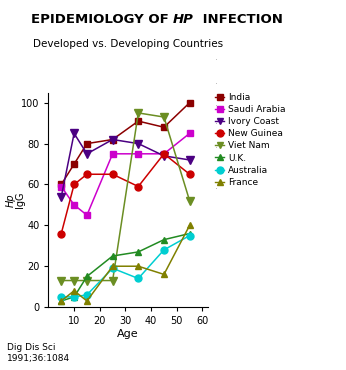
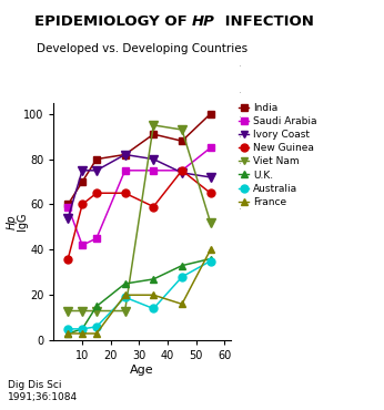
Saudi Arabia/10: 50 -> 42
Ivory Coast/10: 85 -> 75
France/10: 8 -> 3
